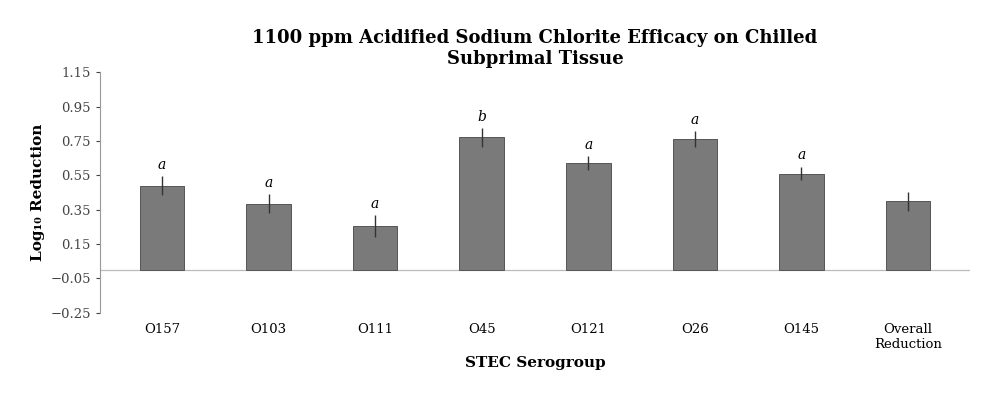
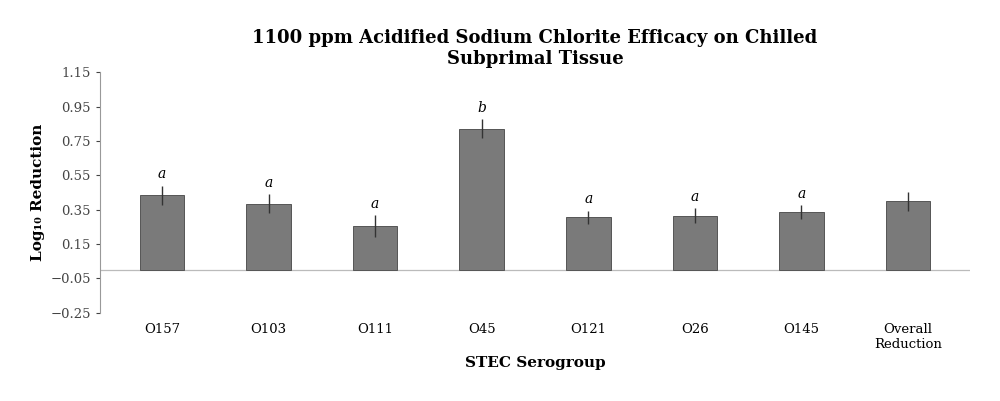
O157: 0.49 -> 0.43
O45: 0.77 -> 0.82
O121: 0.62 -> 0.30
O26: 0.76 -> 0.32
O145: 0.56 -> 0.34
